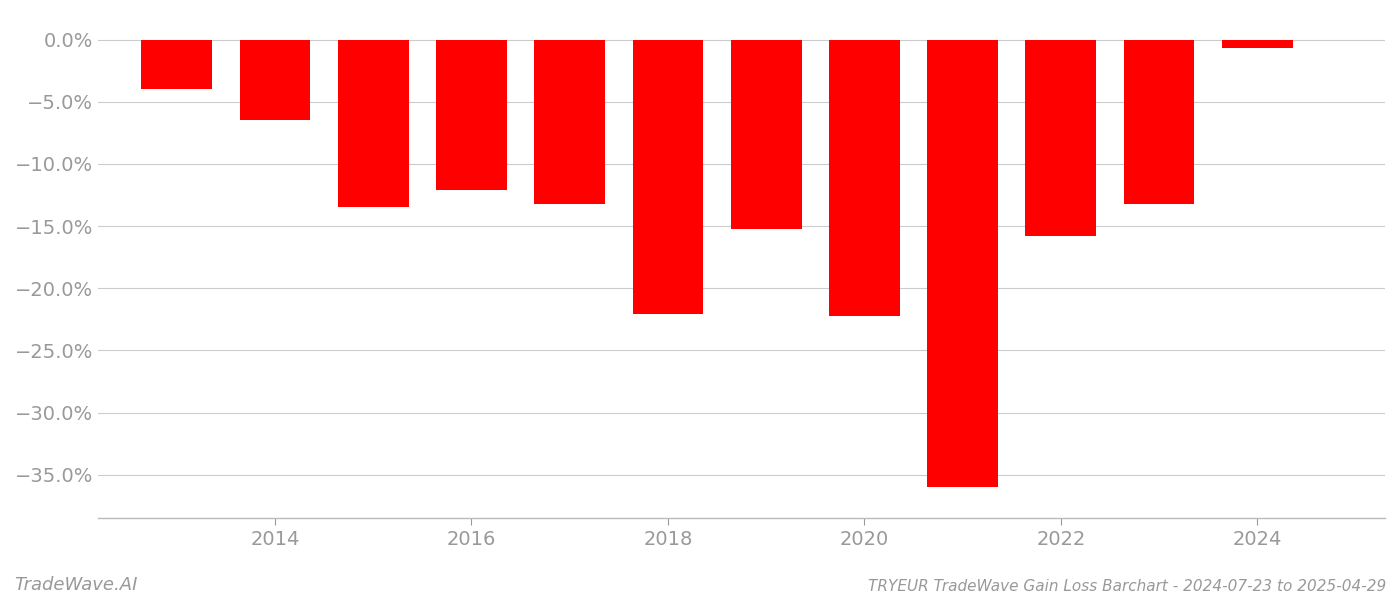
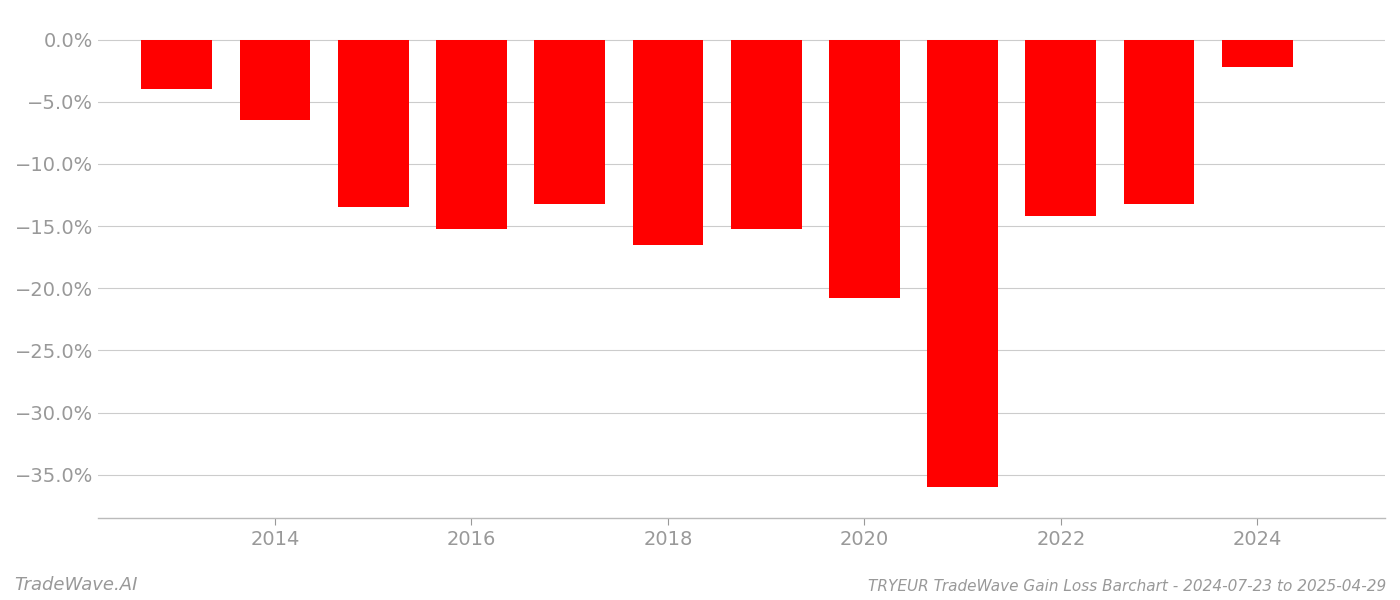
2016: -12.1% -> -15.2%
2018: -22.1% -> -16.5%
2020: -22.2% -> -20.8%
2022: -15.8% -> -14.2%
2024: -0.7% -> -2.2%
